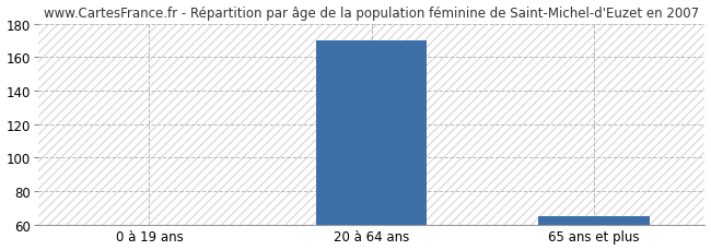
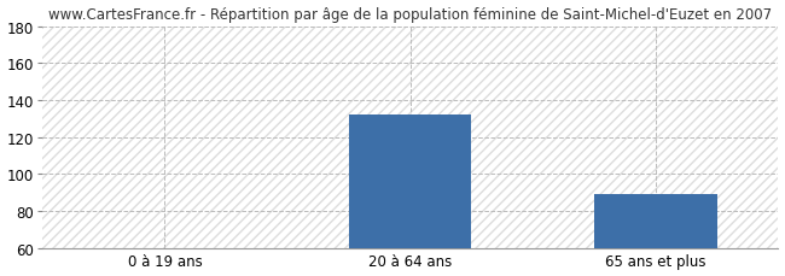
20 à 64 ans: 170 -> 132
65 ans et plus: 65 -> 89
